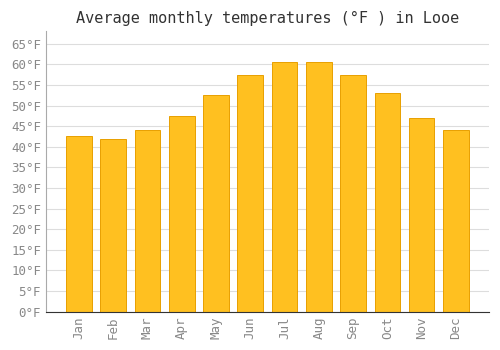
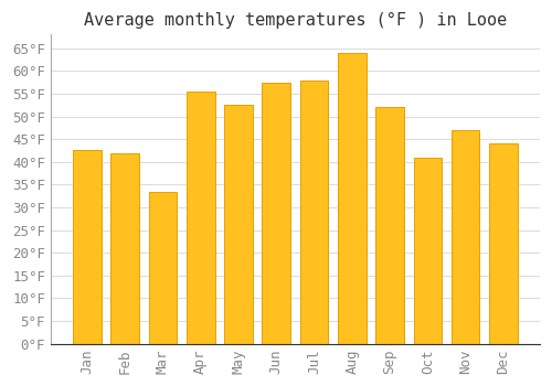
Mar: 44.0°F -> 33.5°F
Apr: 47.5°F -> 55.5°F
Jul: 60.5°F -> 58.0°F
Aug: 60.5°F -> 64.0°F
Sep: 57.5°F -> 52.0°F
Oct: 53.0°F -> 41.0°F
